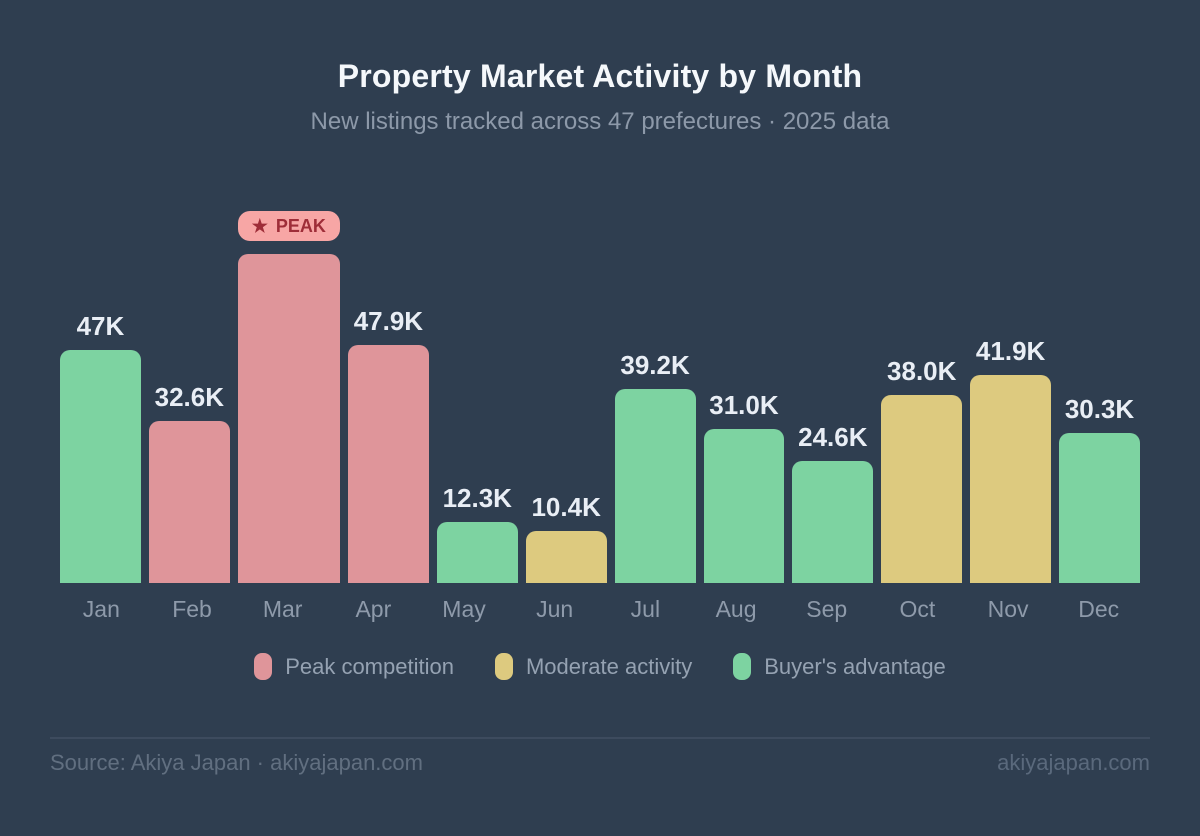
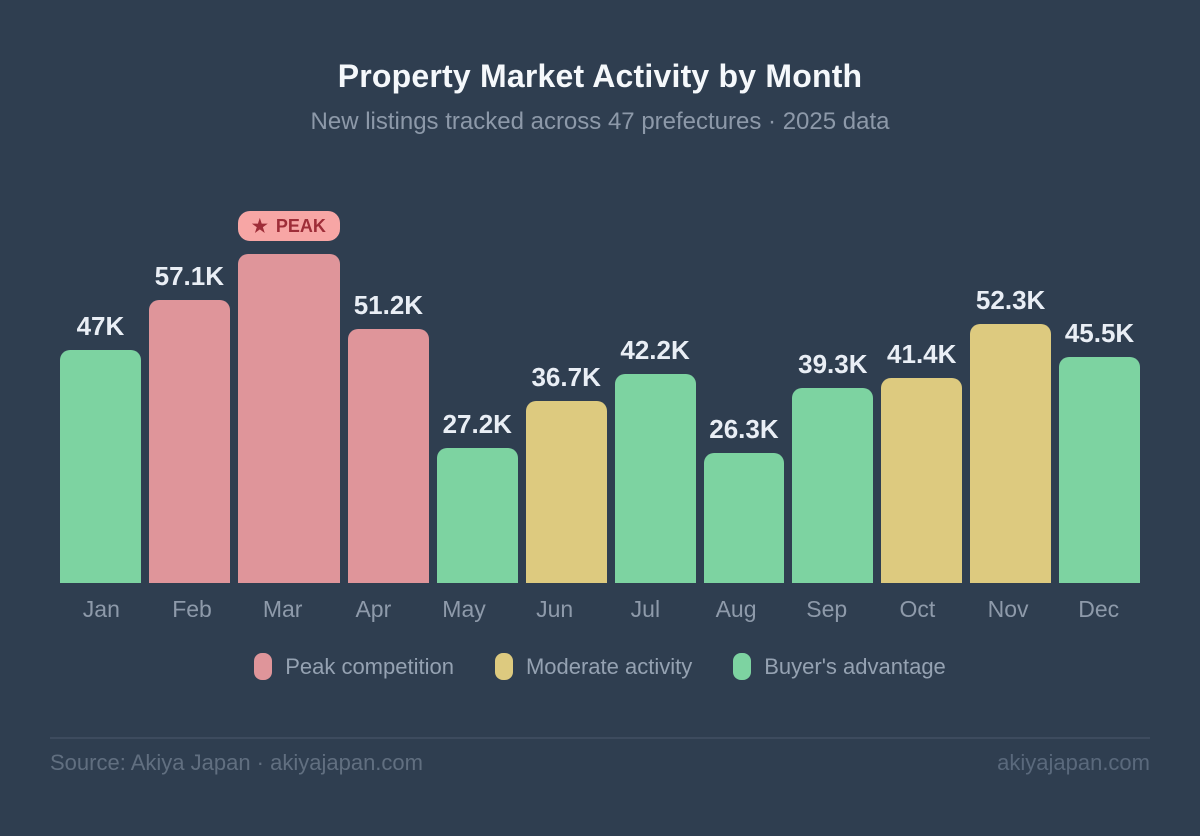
Feb: 32.6K -> 57.1K
Apr: 47.9K -> 51.2K
May: 12.3K -> 27.2K
Jun: 10.4K -> 36.7K
Jul: 39.2K -> 42.2K
Aug: 31.0K -> 26.3K
Sep: 24.6K -> 39.3K
Oct: 38.0K -> 41.4K
Nov: 41.9K -> 52.3K
Dec: 30.3K -> 45.5K
